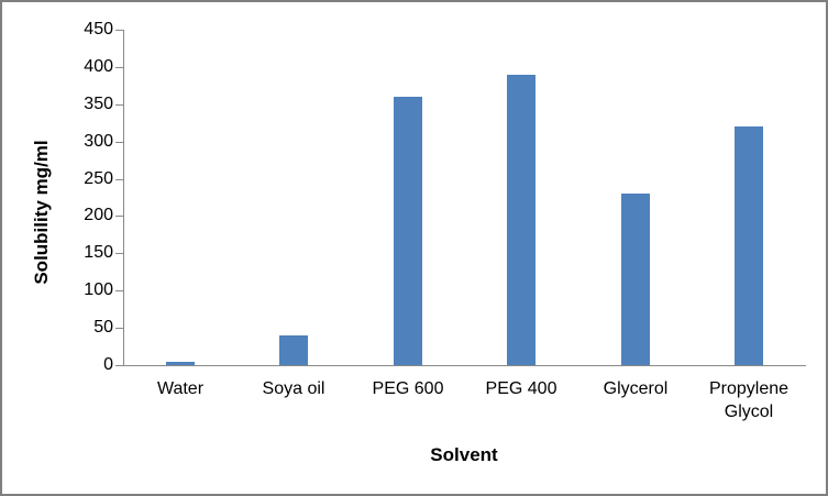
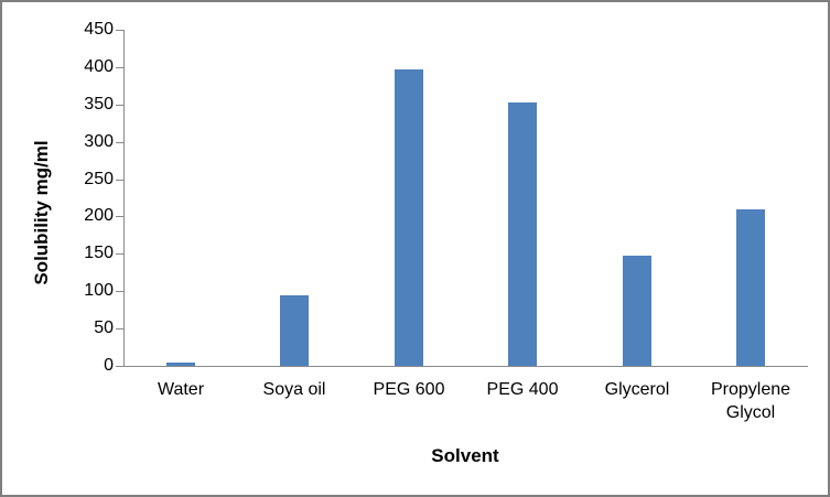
Soya oil: 40 -> 100
PEG 600: 360 -> 400
PEG 400: 390 -> 350
Glycerol: 230 -> 150
Propylene Glycol: 320 -> 210
